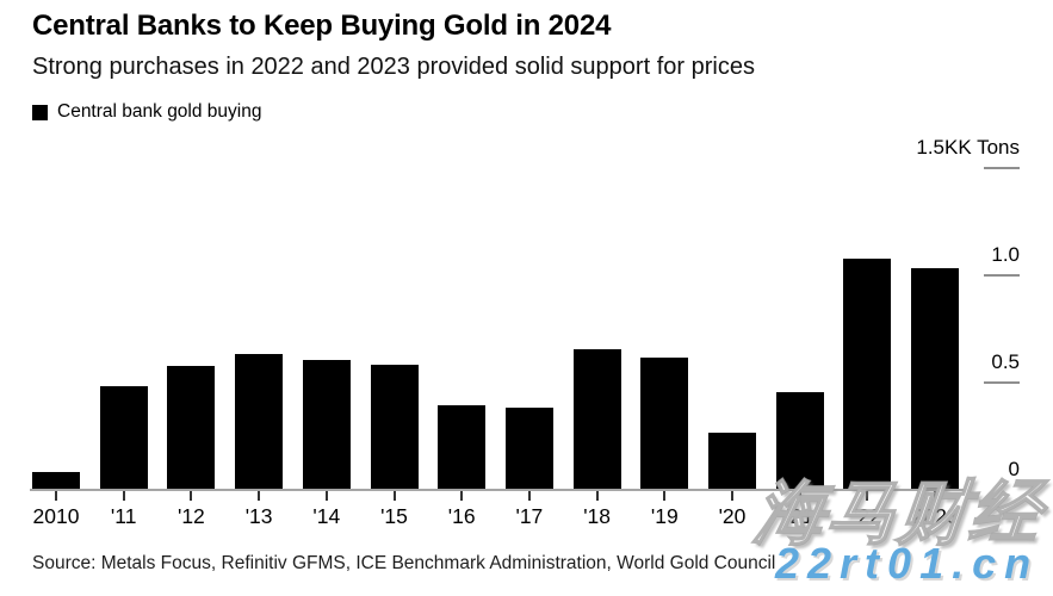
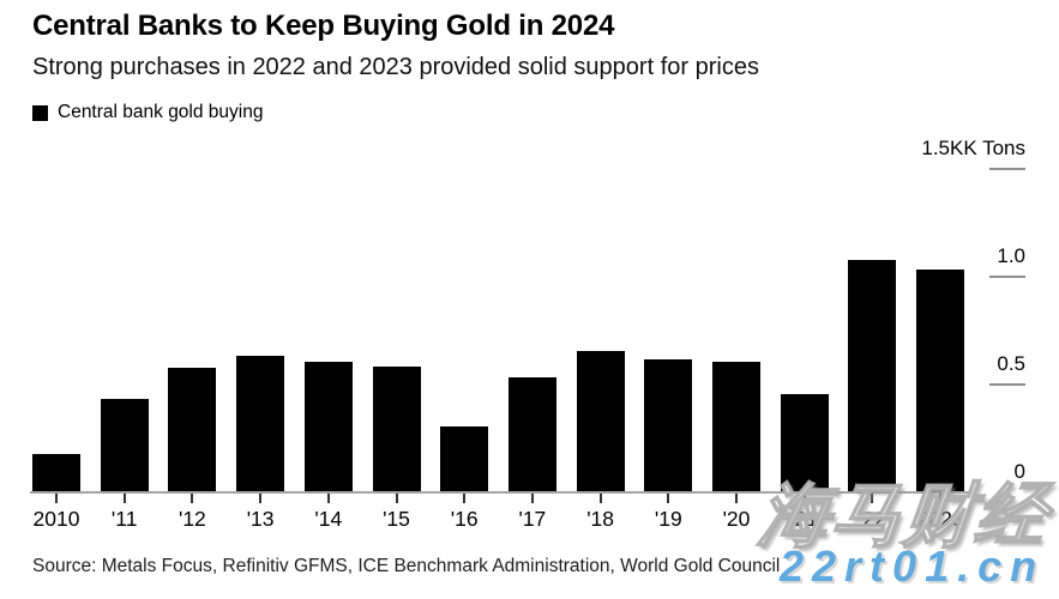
2010: 0.08 -> 0.17
'11: 0.48 -> 0.43
'16: 0.39 -> 0.30
'17: 0.38 -> 0.53
'20: 0.26 -> 0.60
